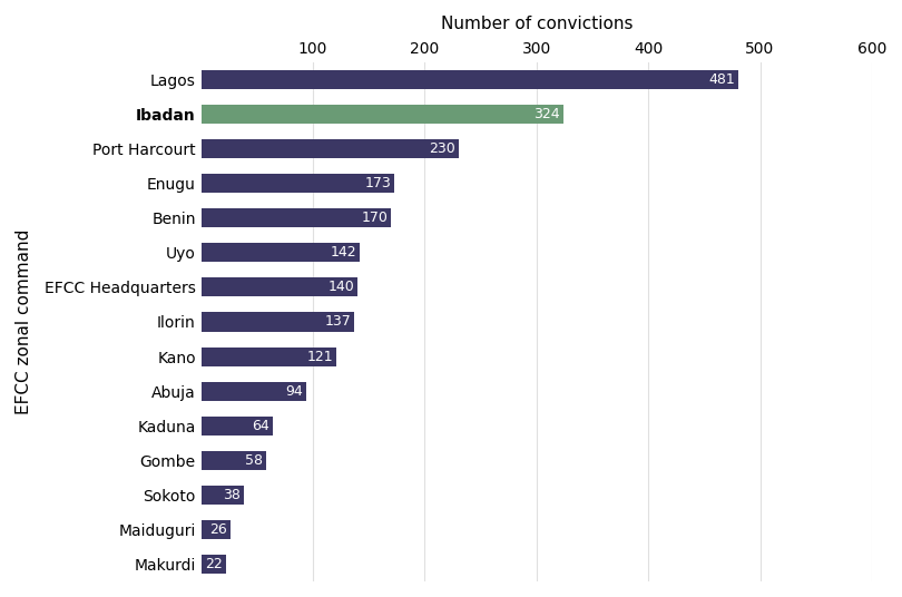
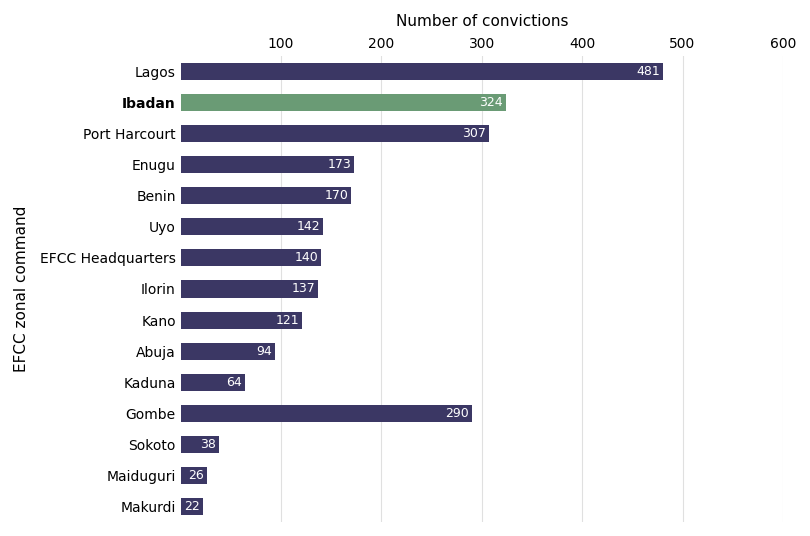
Port Harcourt: 230 -> 307
Gombe: 58 -> 290
